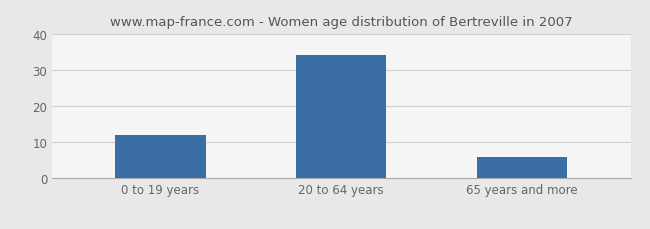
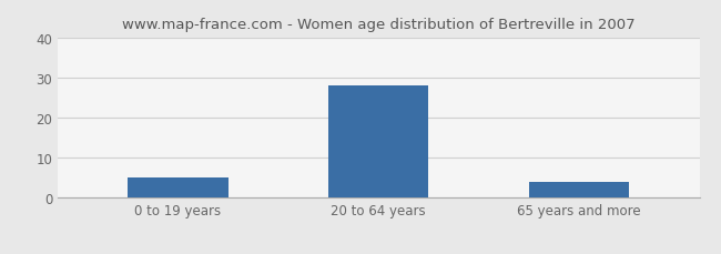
0 to 19 years: 12 -> 5
20 to 64 years: 34 -> 28
65 years and more: 6 -> 4
